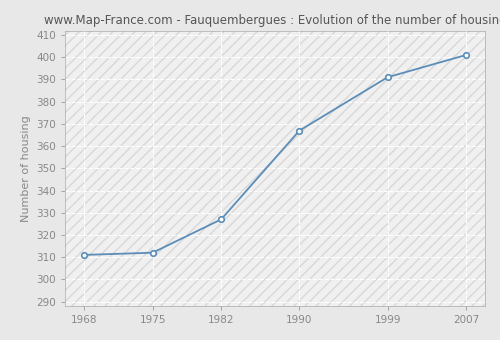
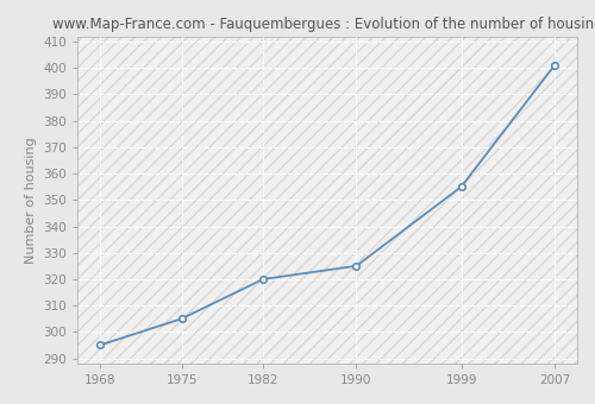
1968: 311 -> 295
1975: 312 -> 305
1982: 327 -> 320
1990: 367 -> 325
1999: 391 -> 355
